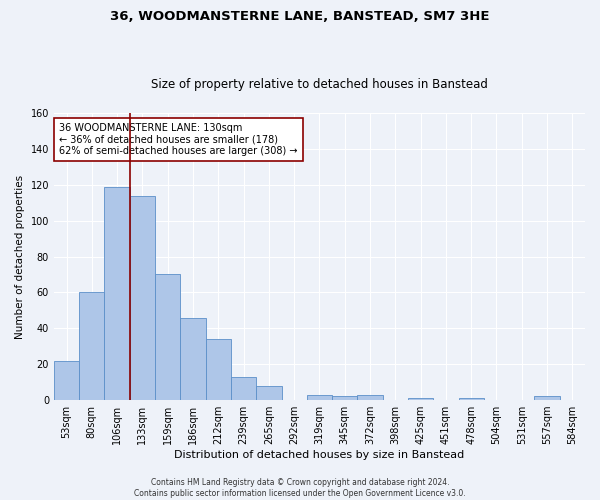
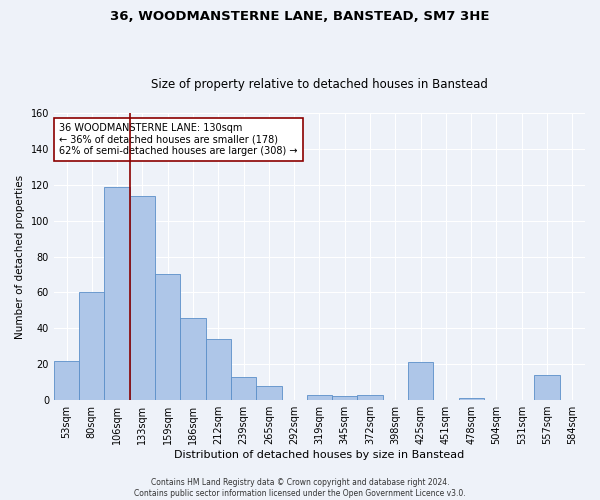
425sqm: 1 -> 21
557sqm: 2 -> 14
